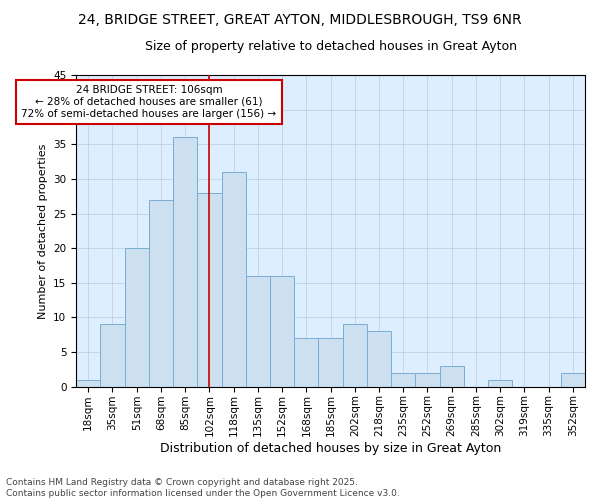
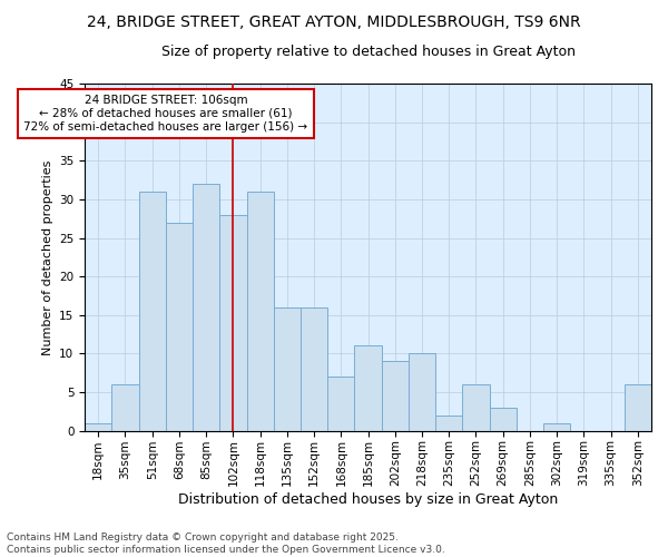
35sqm: 9 -> 6
51sqm: 20 -> 31
85sqm: 36 -> 32
185sqm: 7 -> 11
218sqm: 8 -> 10
252sqm: 2 -> 6
352sqm: 2 -> 6
